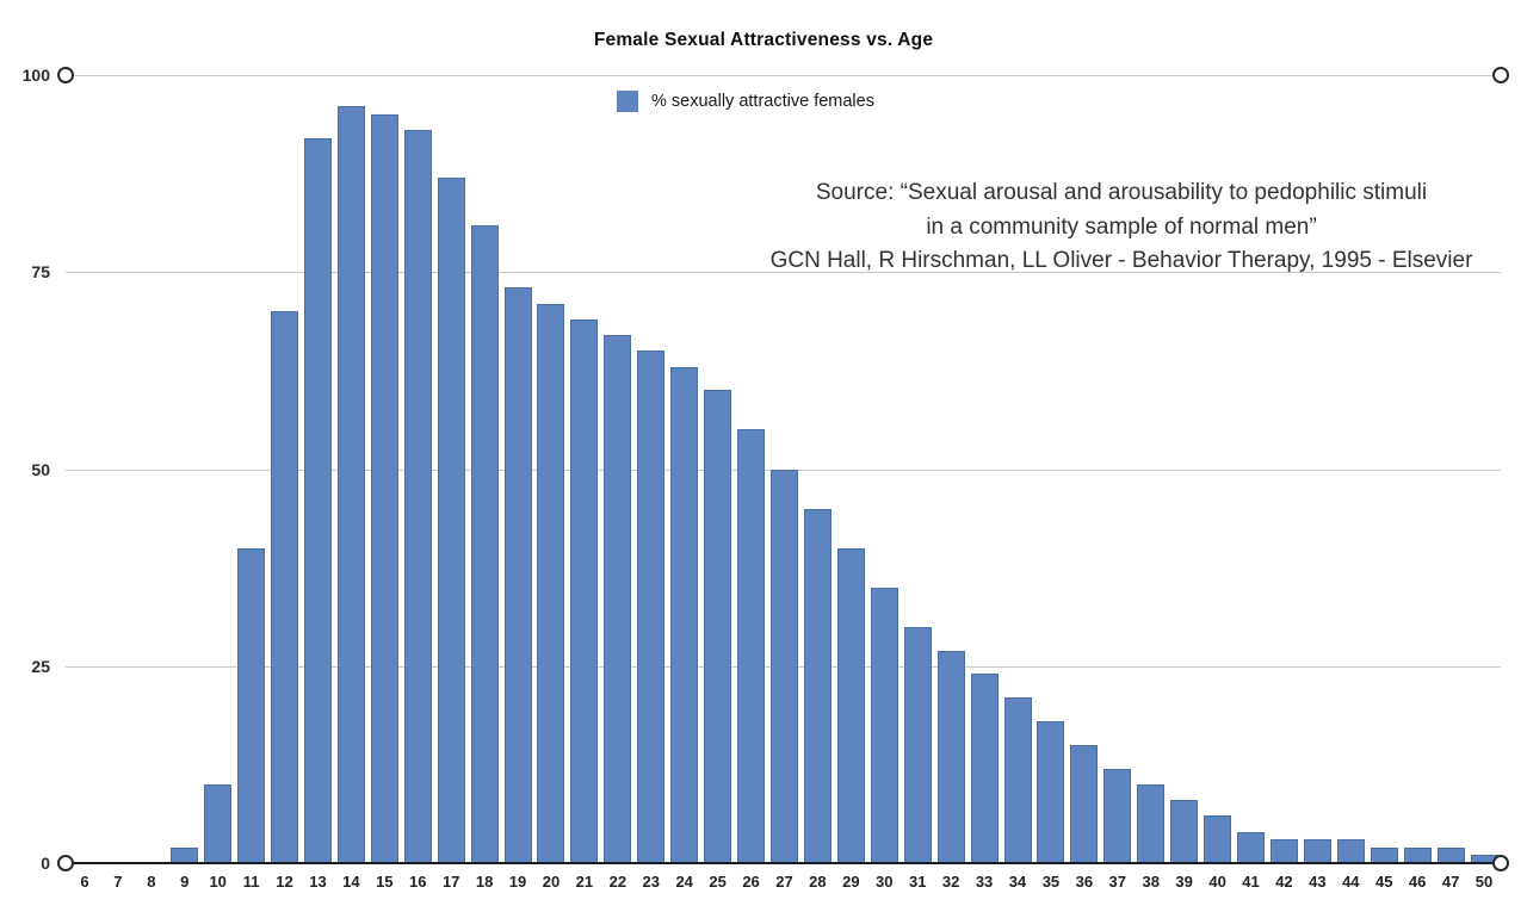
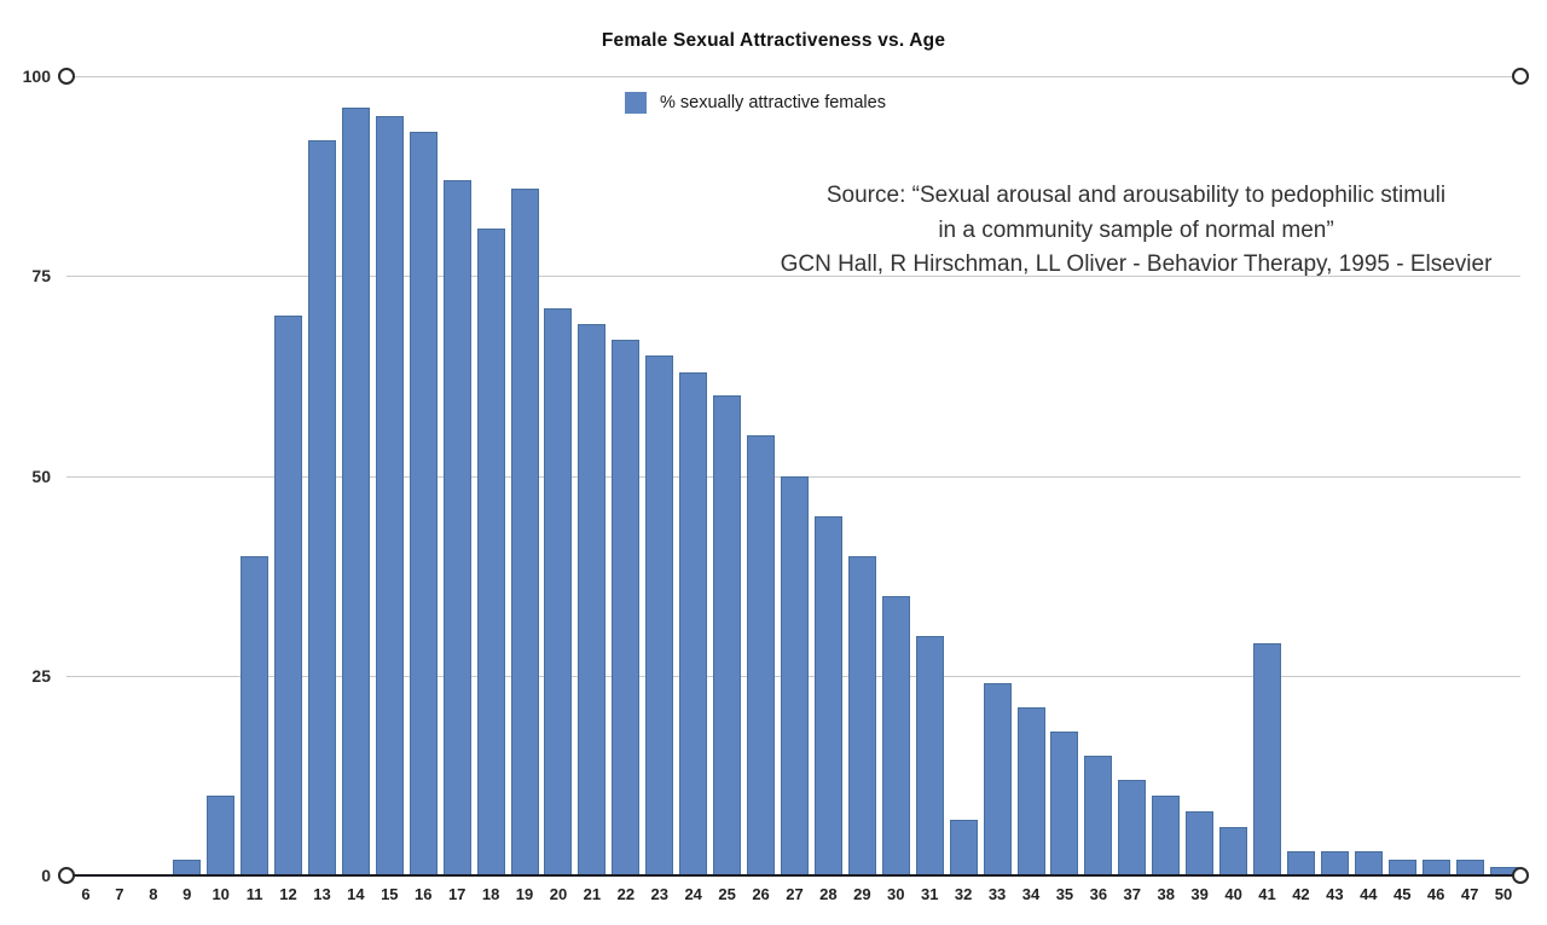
19: 73 -> 86
32: 27 -> 7
41: 4 -> 29
